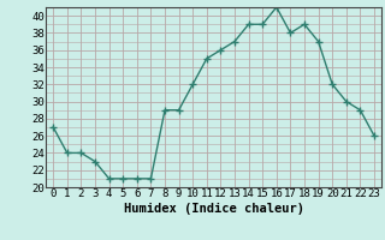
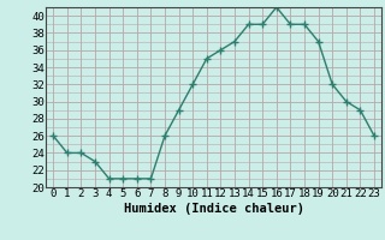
0: 27 -> 26
8: 29 -> 26
17: 38 -> 39
